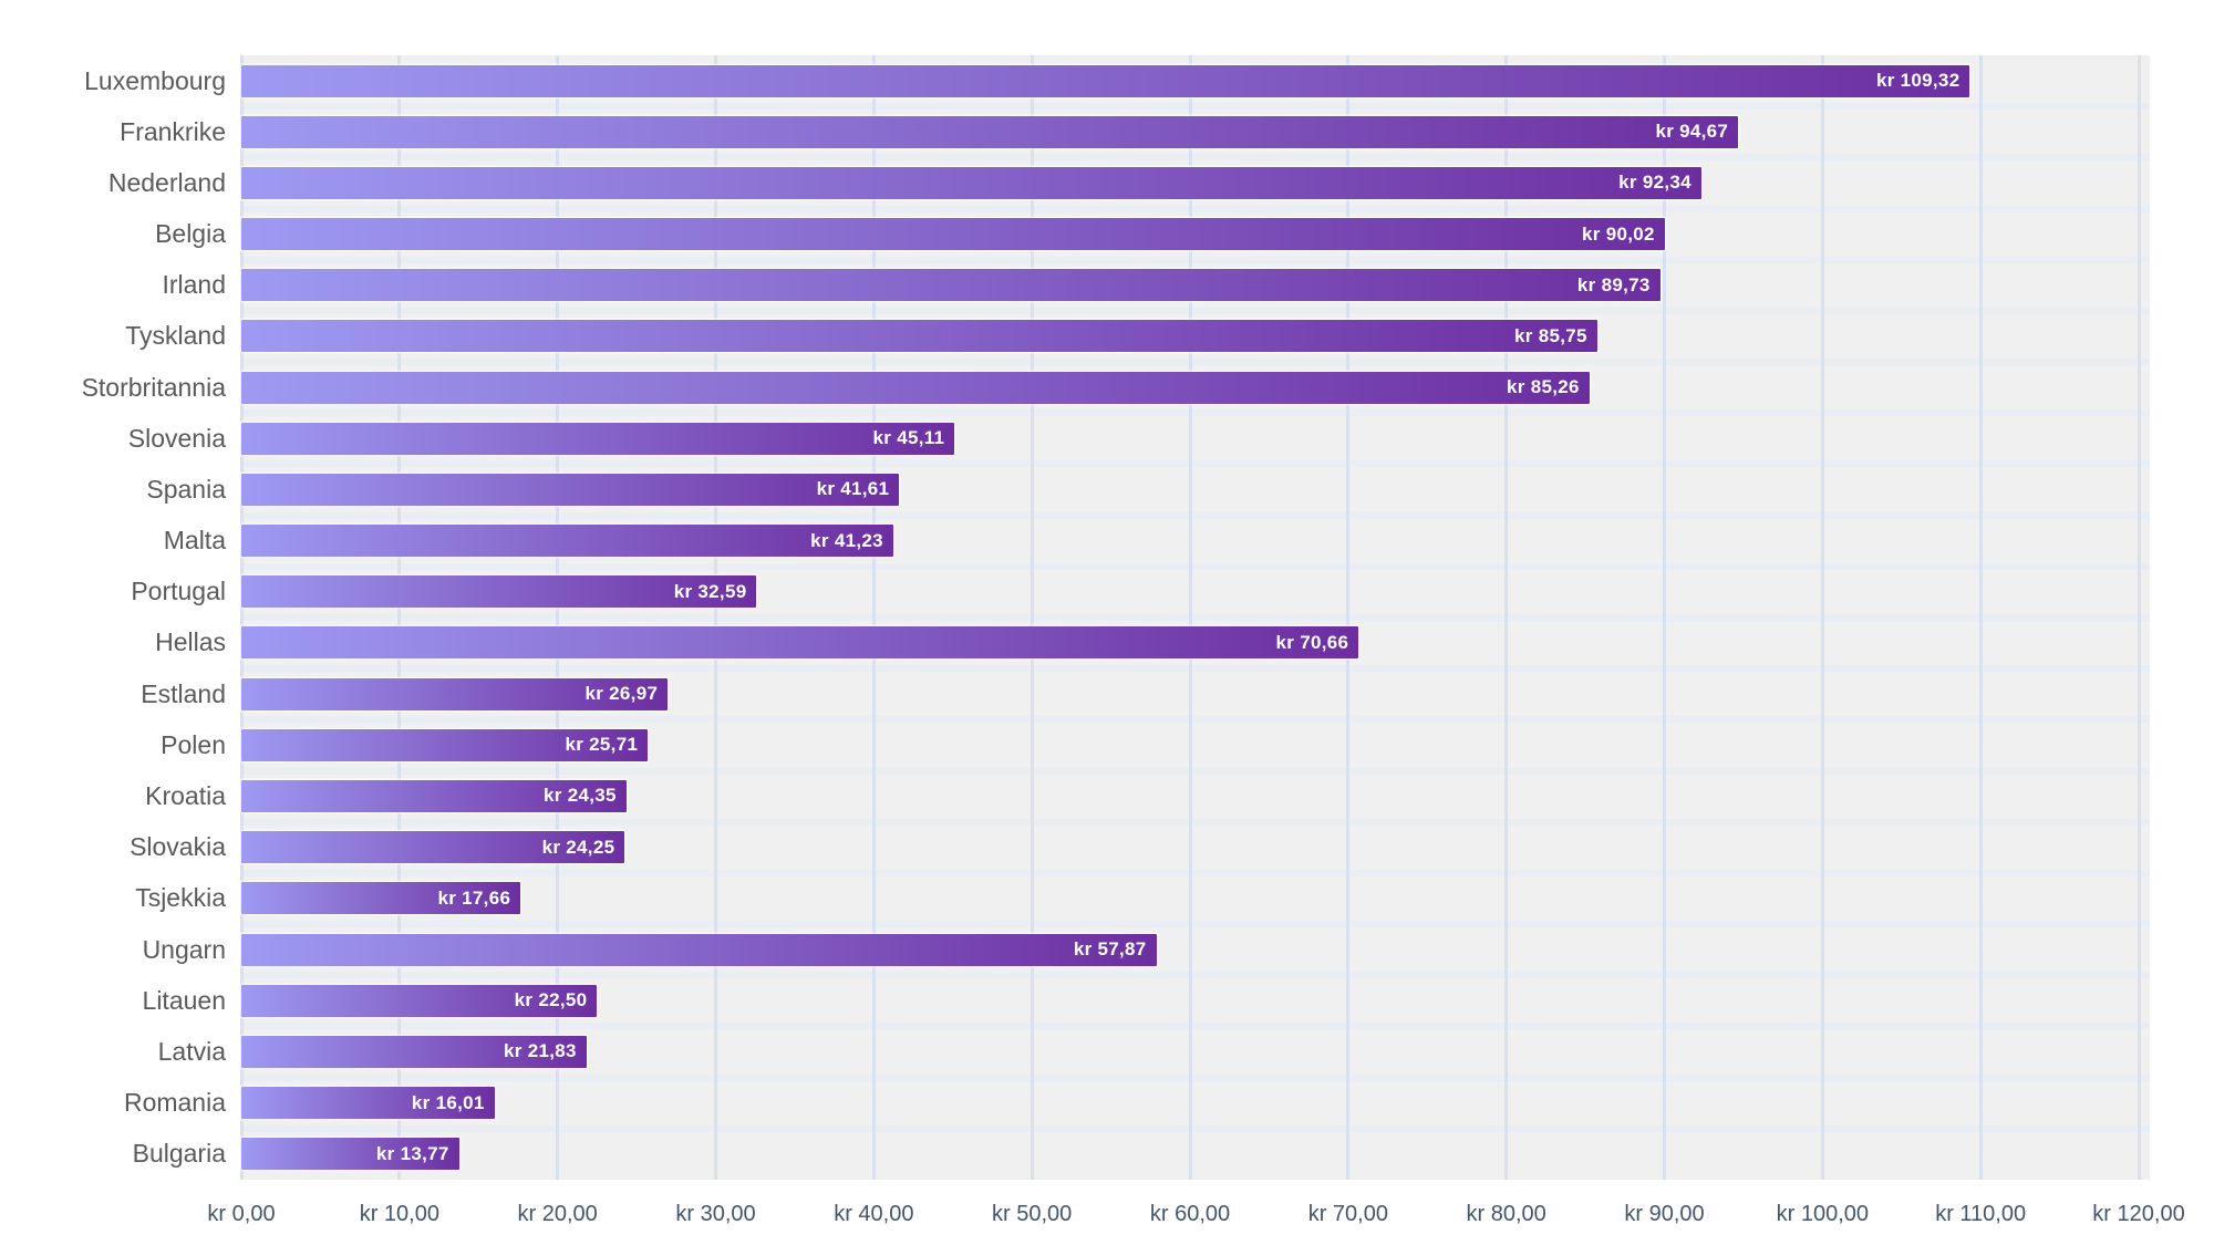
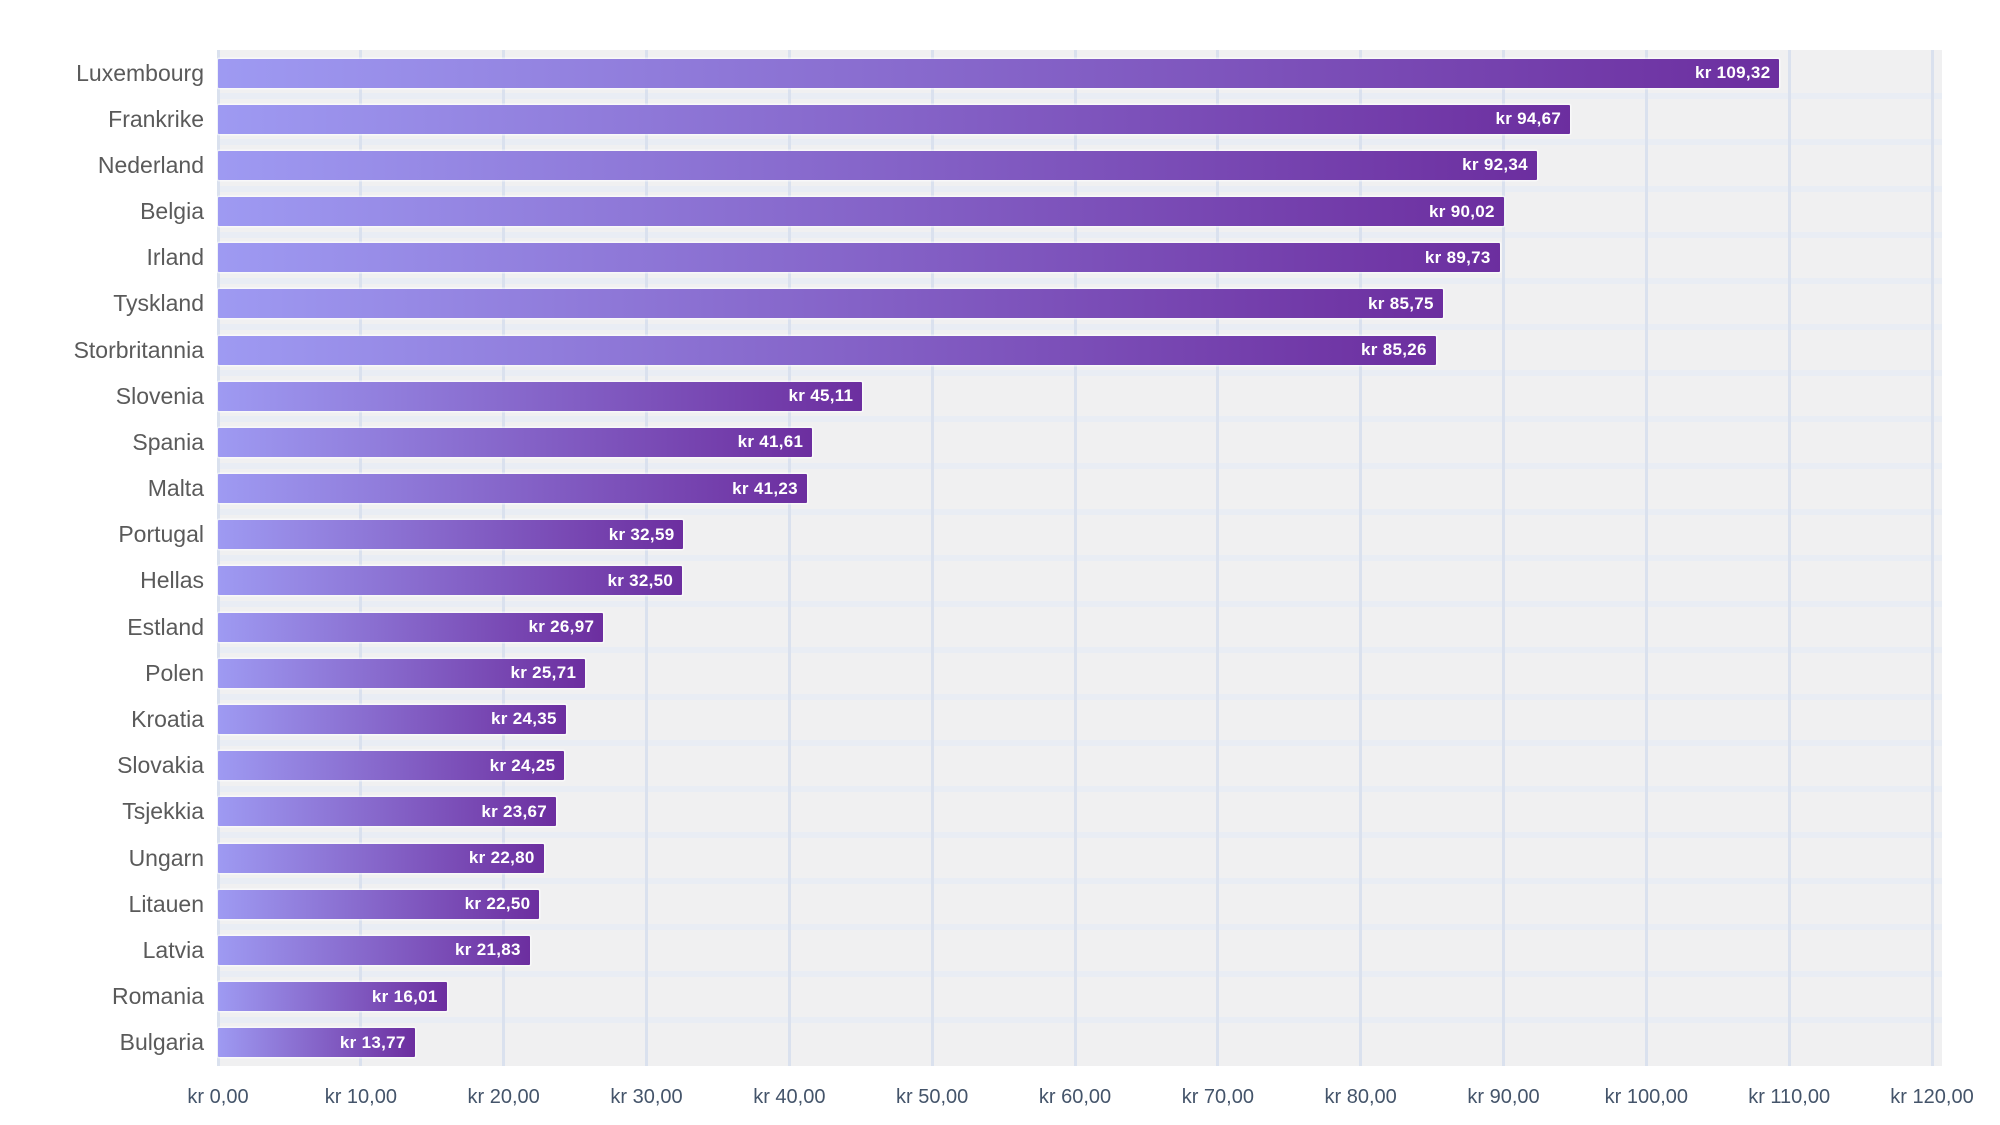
Hellas: 70,66 -> 32,50
Tsjekkia: 17,66 -> 23,67
Ungarn: 57,87 -> 22,80
